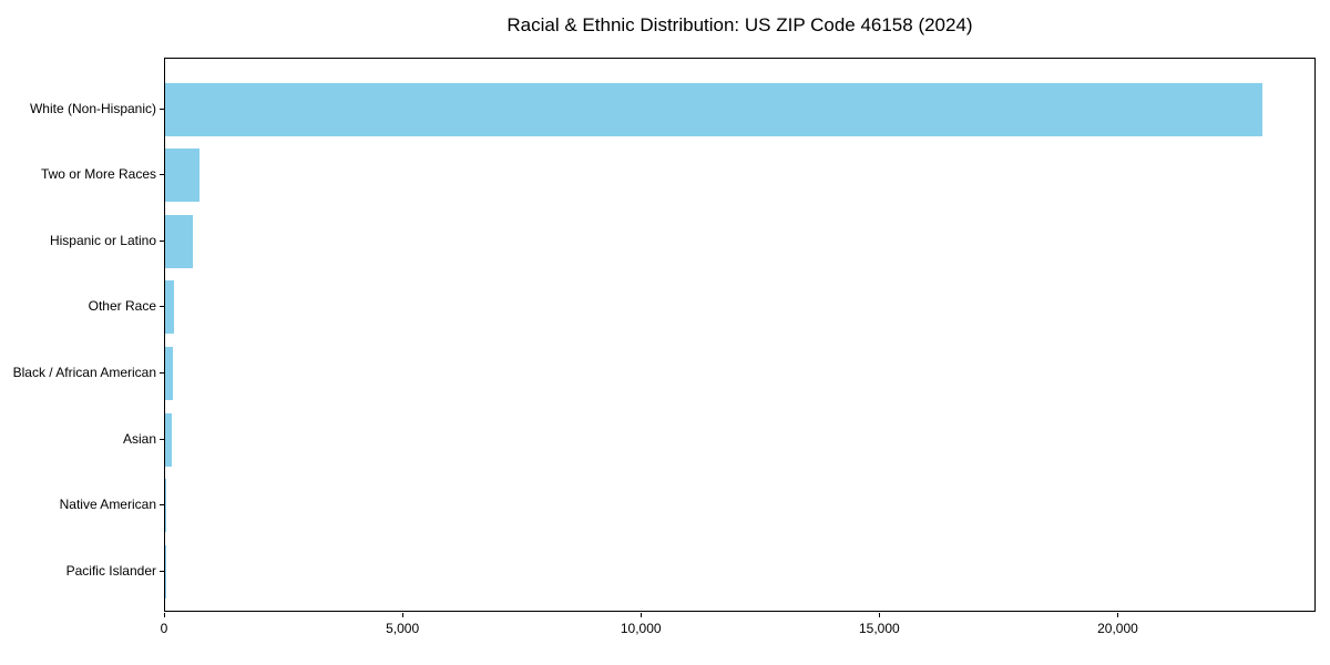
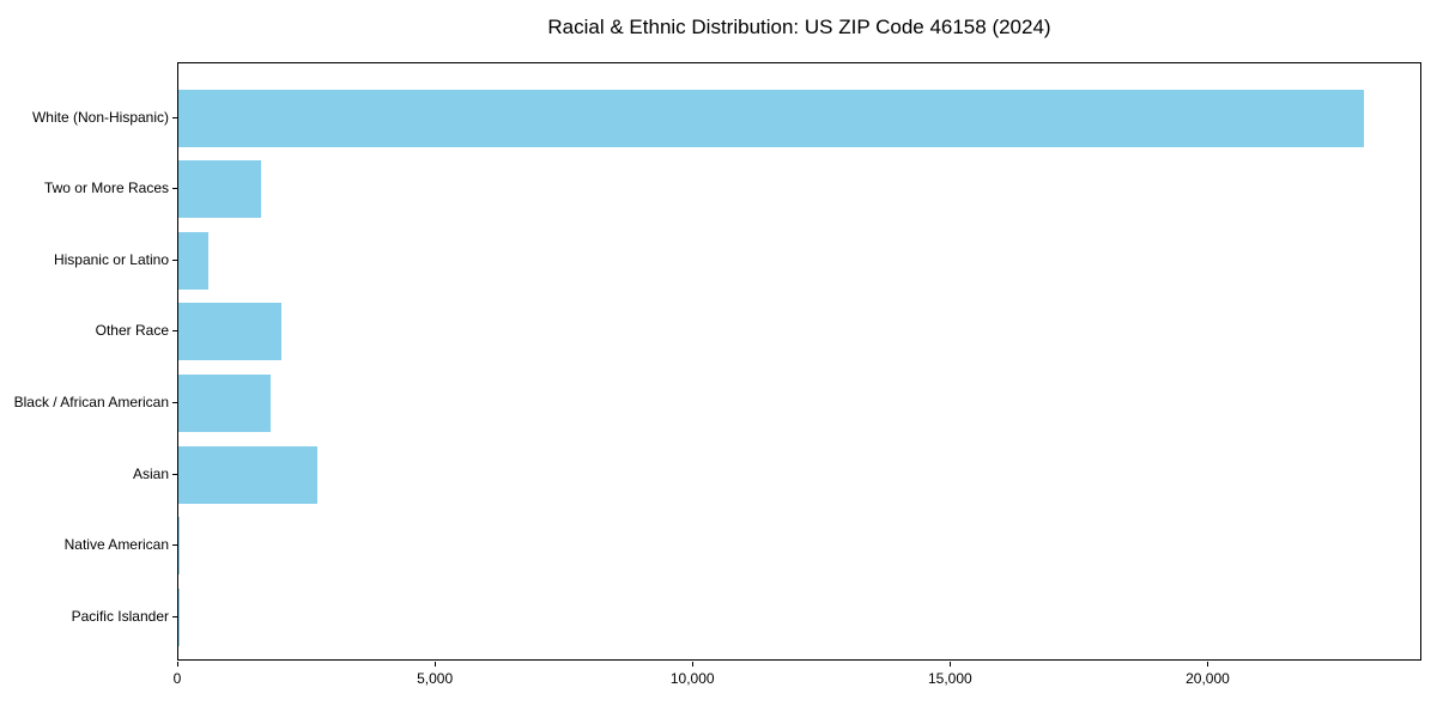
Two or More Races: 700 -> 1600
Other Race: 200 -> 2000
Black / African American: 200 -> 1800
Asian: 100 -> 2700
